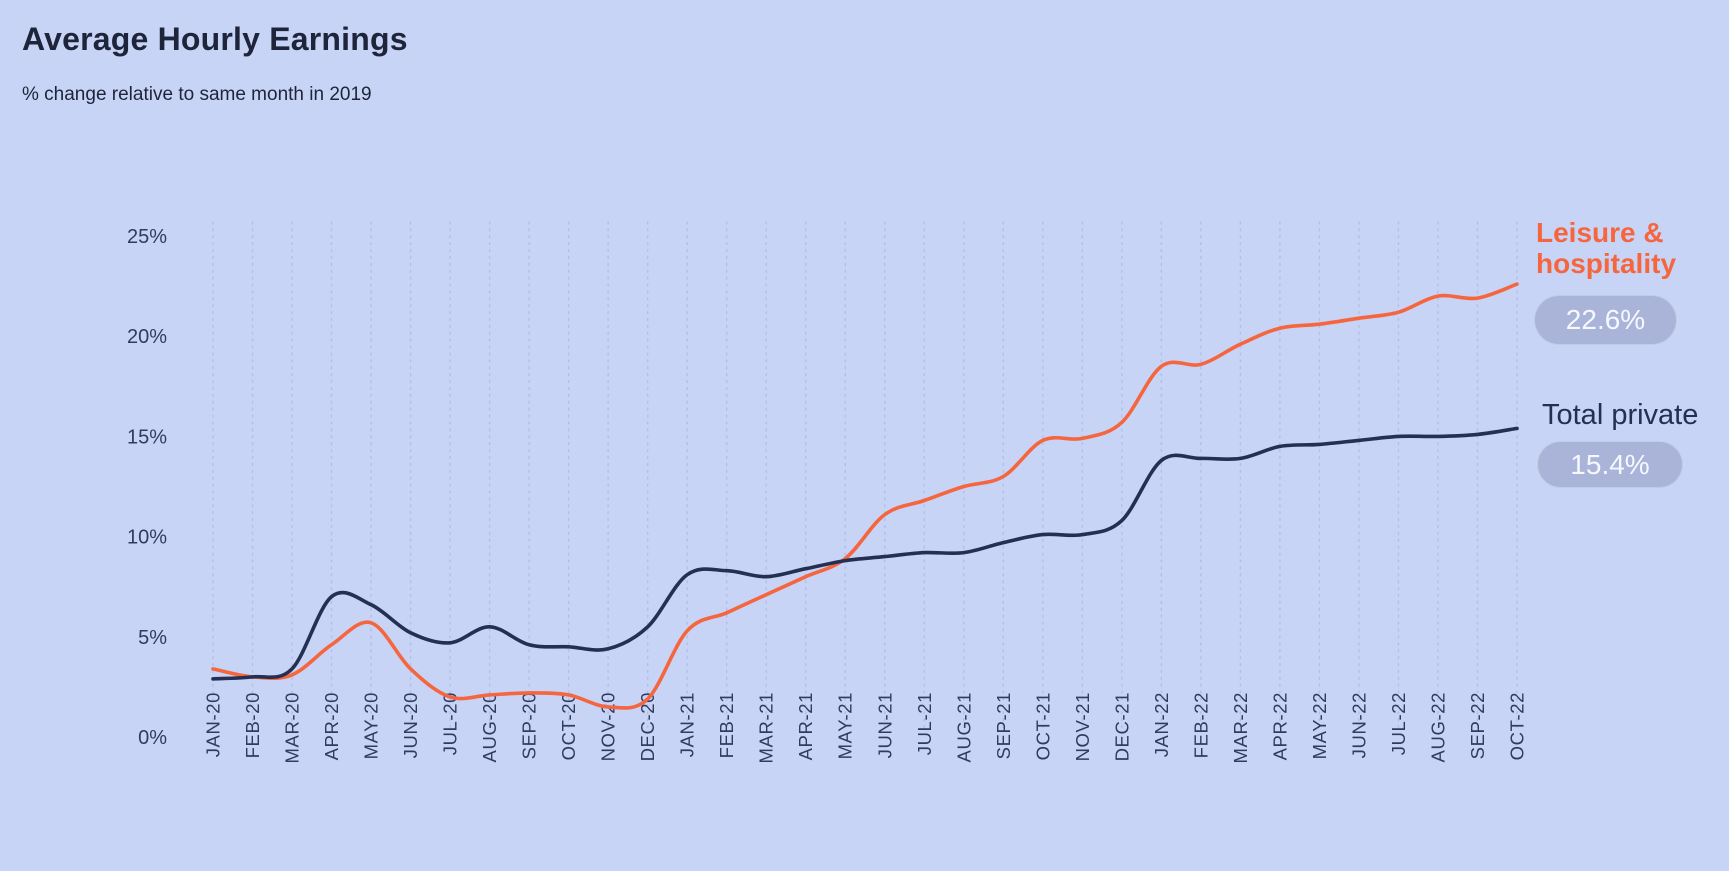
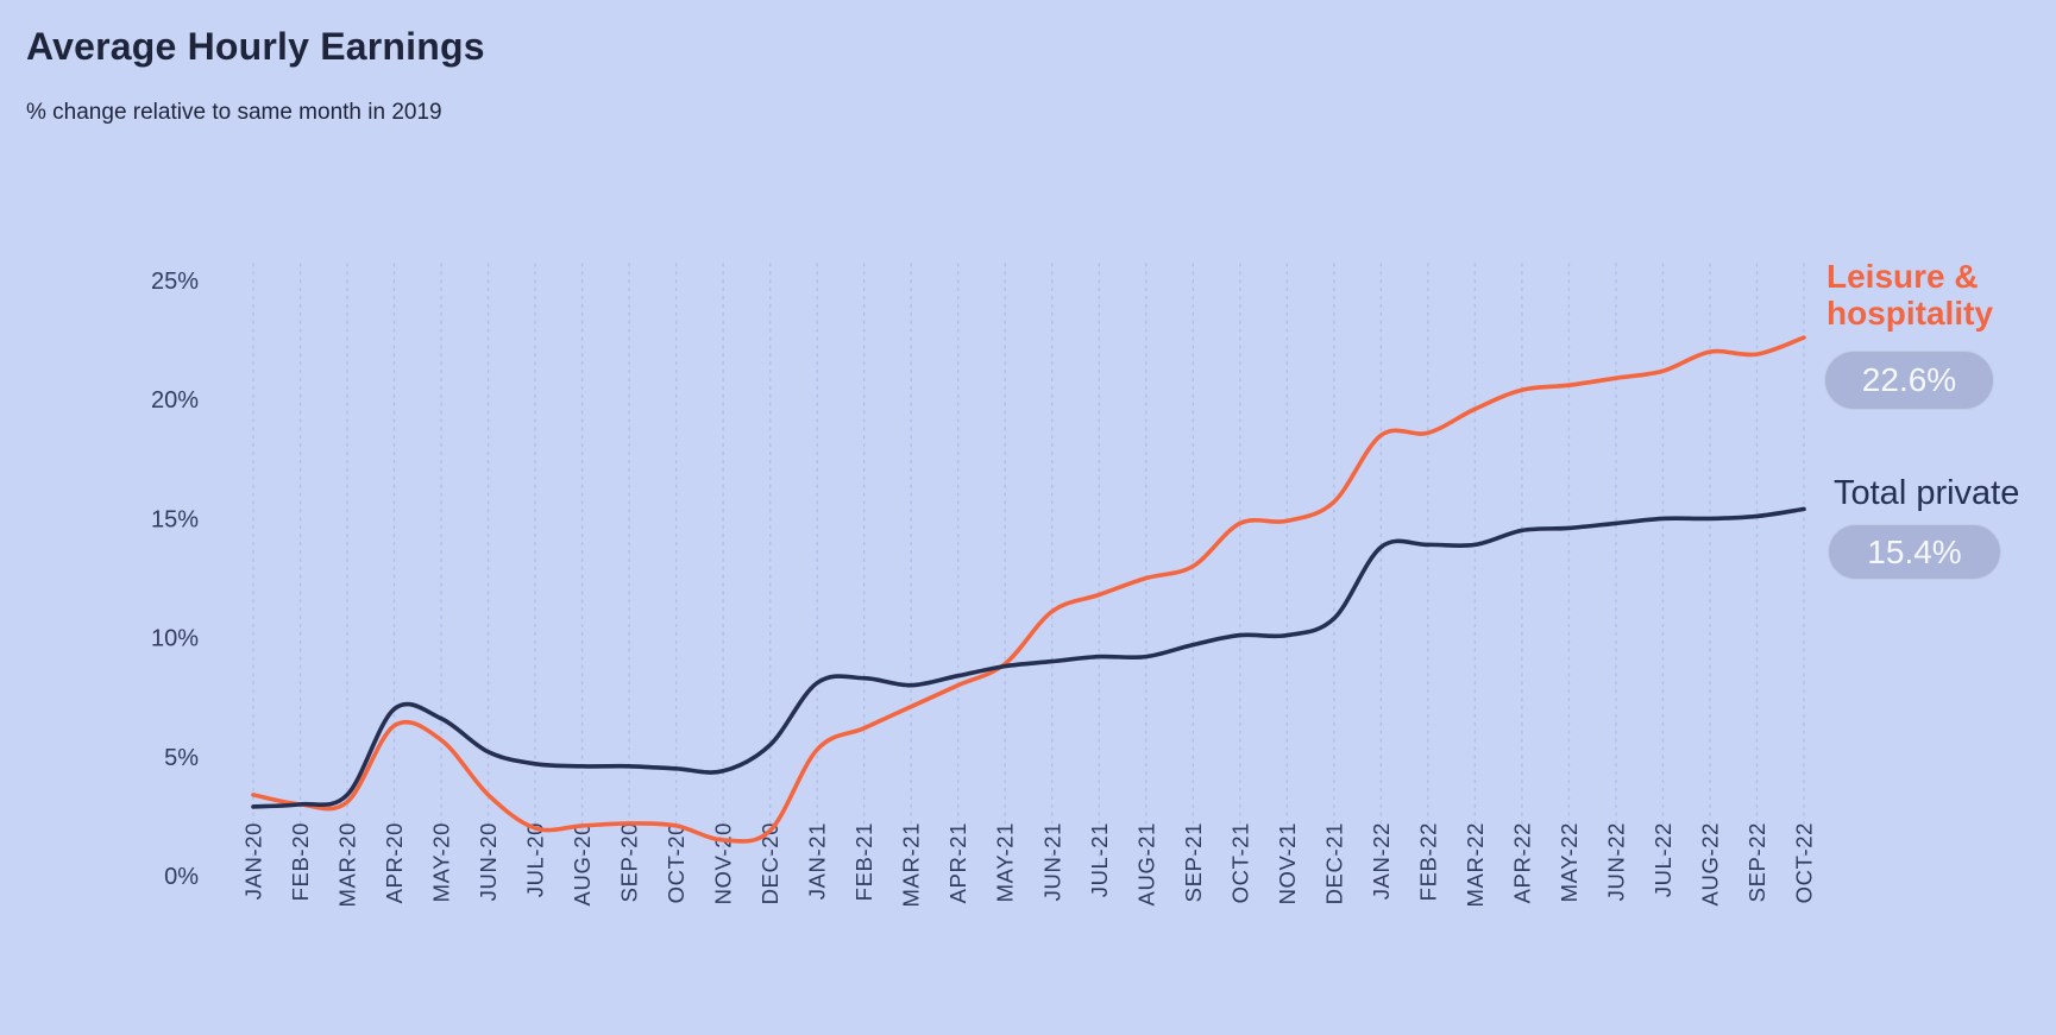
Leisure & hospitality/APR-20: 4.6% -> 6.3%
Total private/AUG-20: 5.5% -> 4.6%
